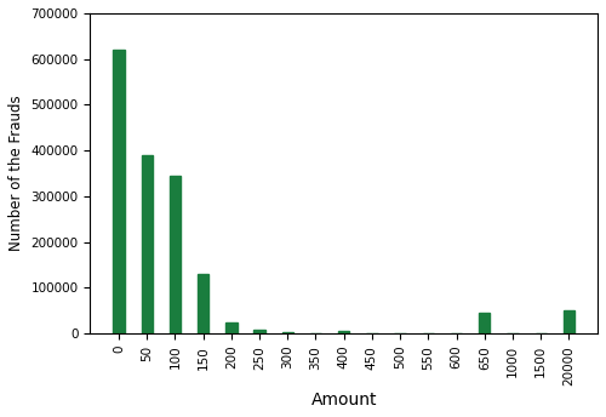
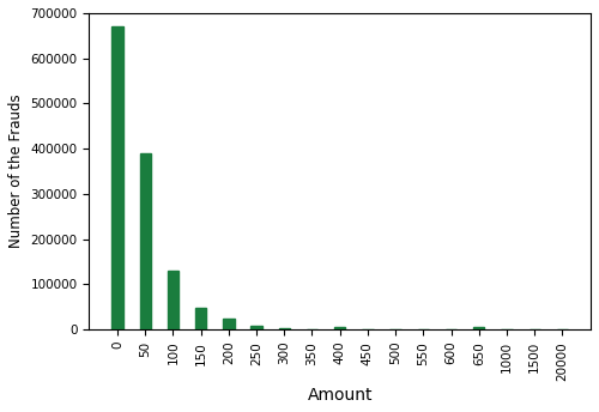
0: 620000 -> 672000
100: 345000 -> 130000
150: 130000 -> 48000
650: 45000 -> 6000
20000: 50000 -> 0
